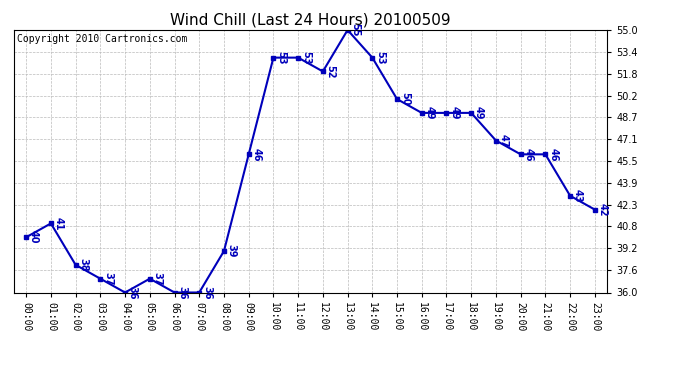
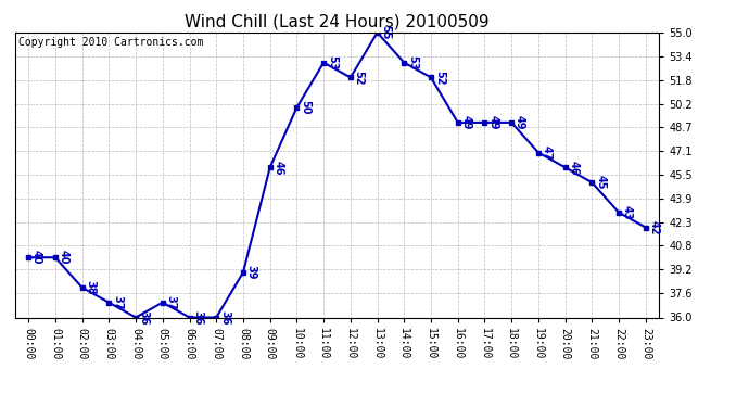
01:00: 41 -> 40
10:00: 53 -> 50
15:00: 50 -> 52
21:00: 46 -> 45
